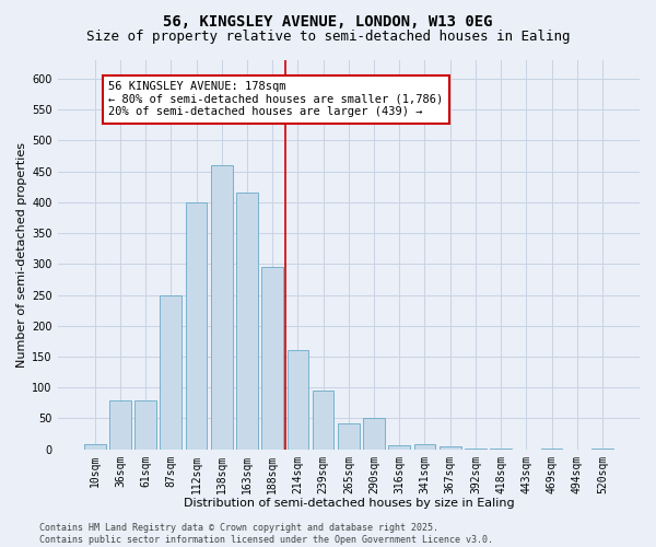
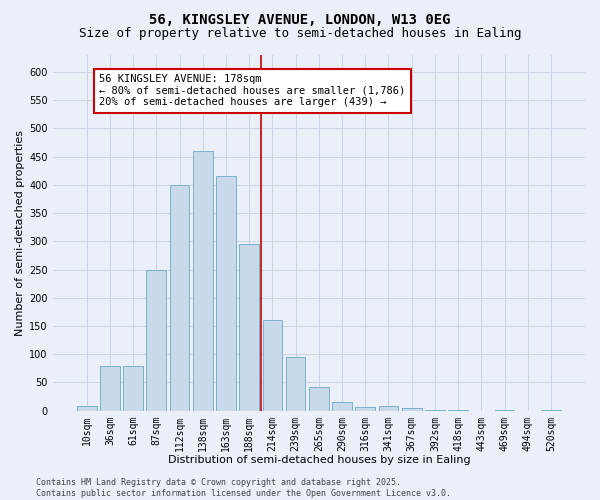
290sqm: 50 -> 15
